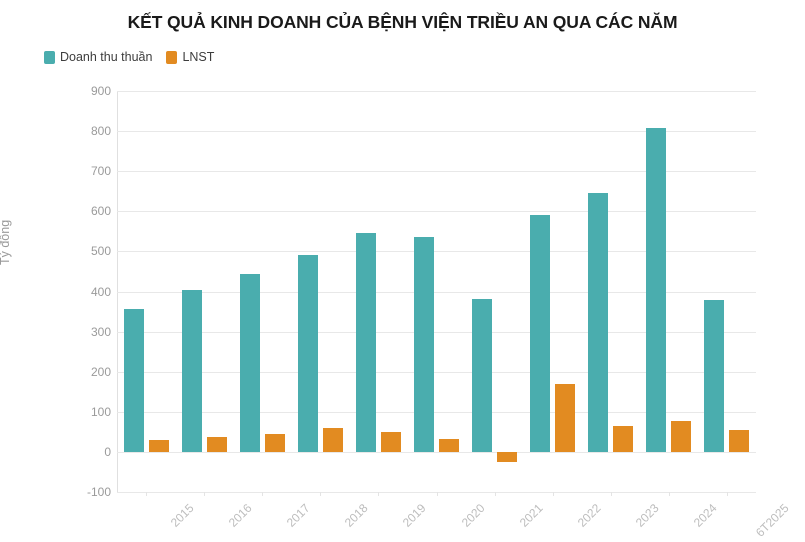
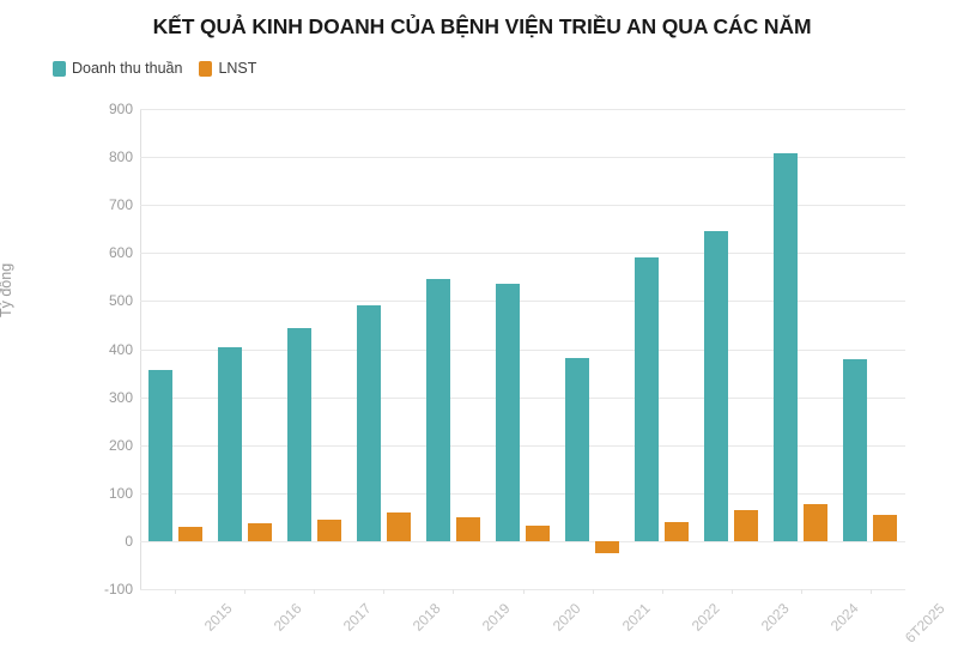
LNST/2022: 170 -> 40
